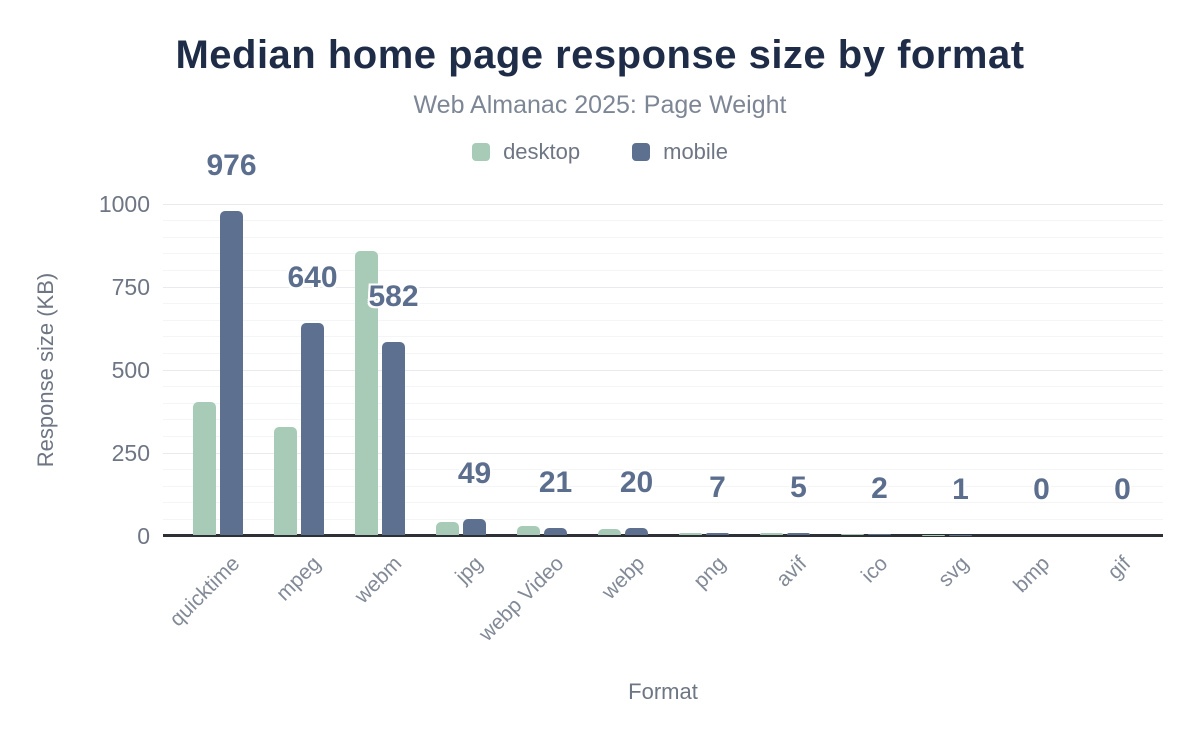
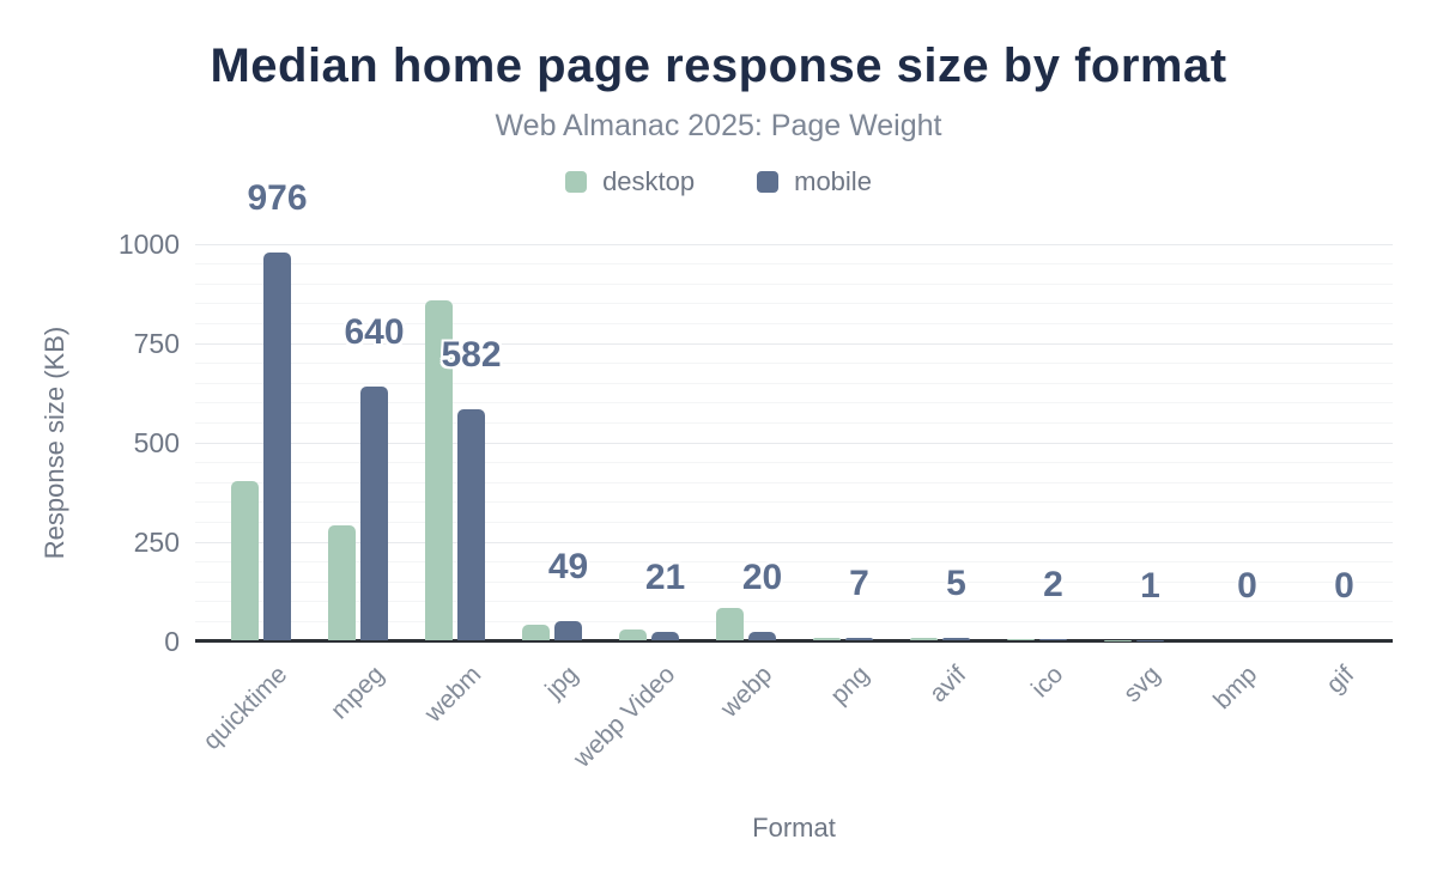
desktop/mpeg: 320 -> 290
desktop/webp: 20 -> 80
